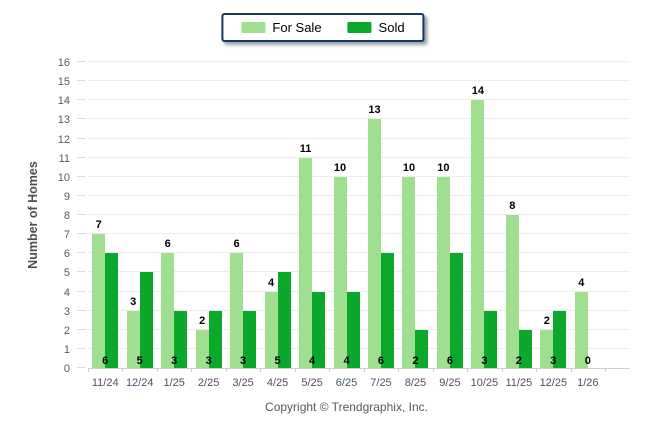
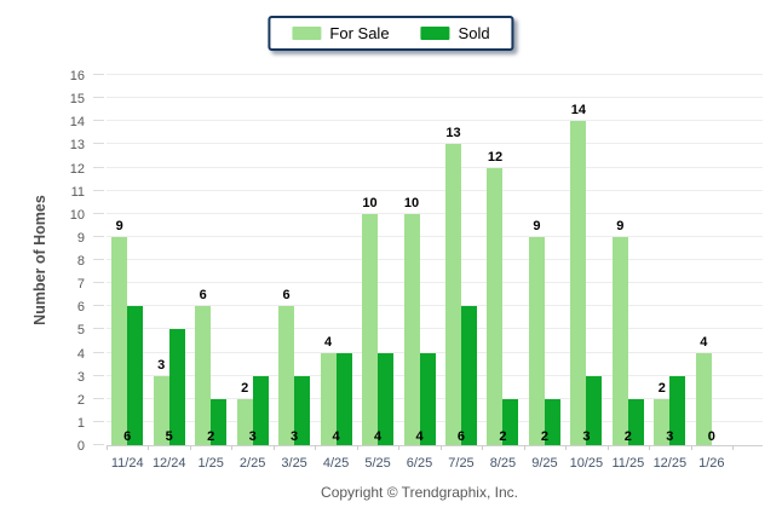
For Sale/11/24: 7 -> 9
Sold/1/25: 3 -> 2
Sold/4/25: 5 -> 4
For Sale/5/25: 11 -> 10
For Sale/8/25: 10 -> 12
For Sale/9/25: 10 -> 9
Sold/9/25: 6 -> 2
For Sale/11/25: 8 -> 9
